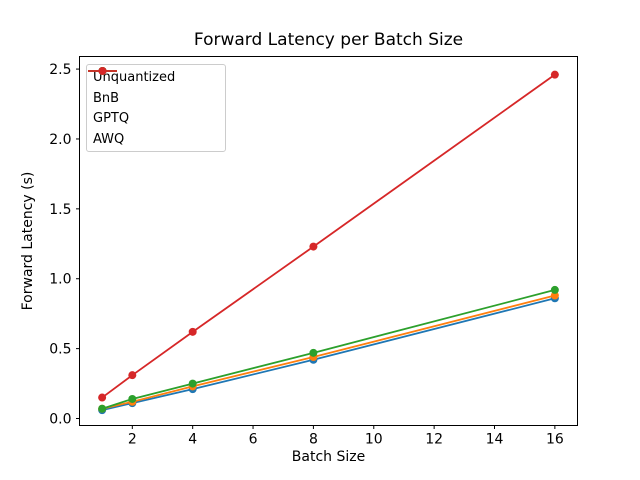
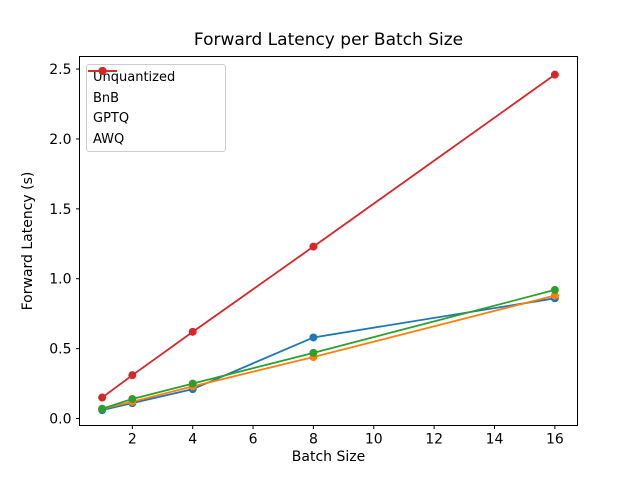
Unquantized/8: 0.42 -> 0.58
